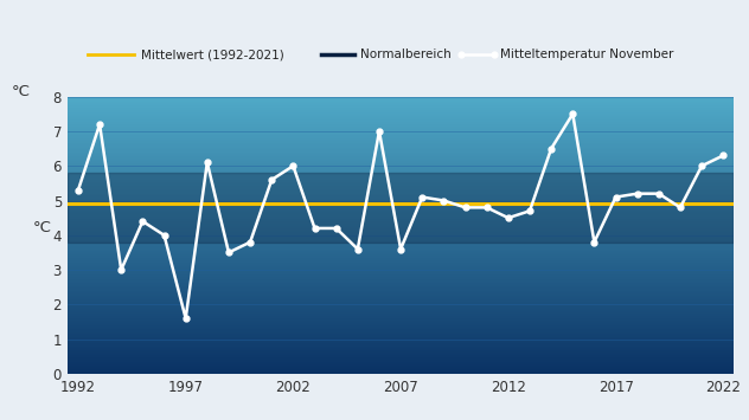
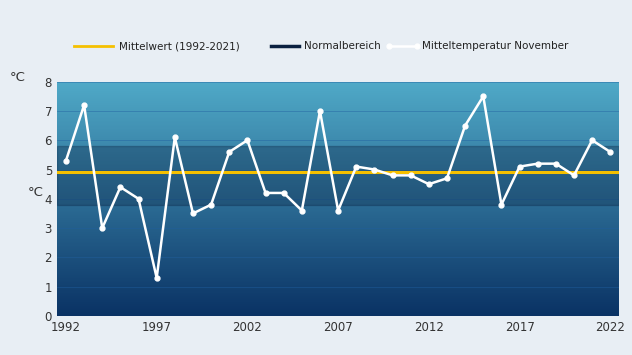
1997: 1.6 -> 1.3
2022: 6.3 -> 5.6
